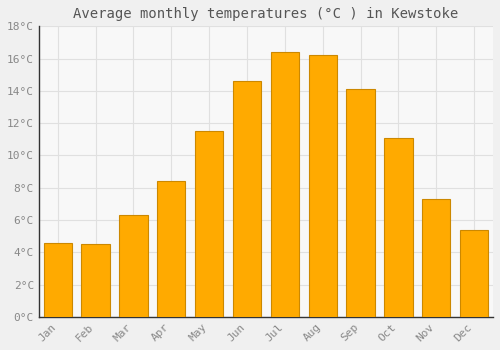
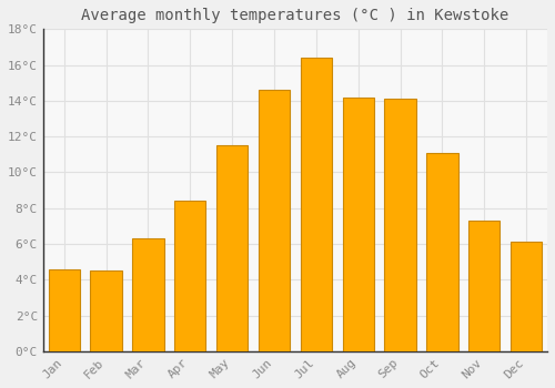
Aug: 16.2°C -> 14.2°C
Dec: 5.4°C -> 6.1°C
